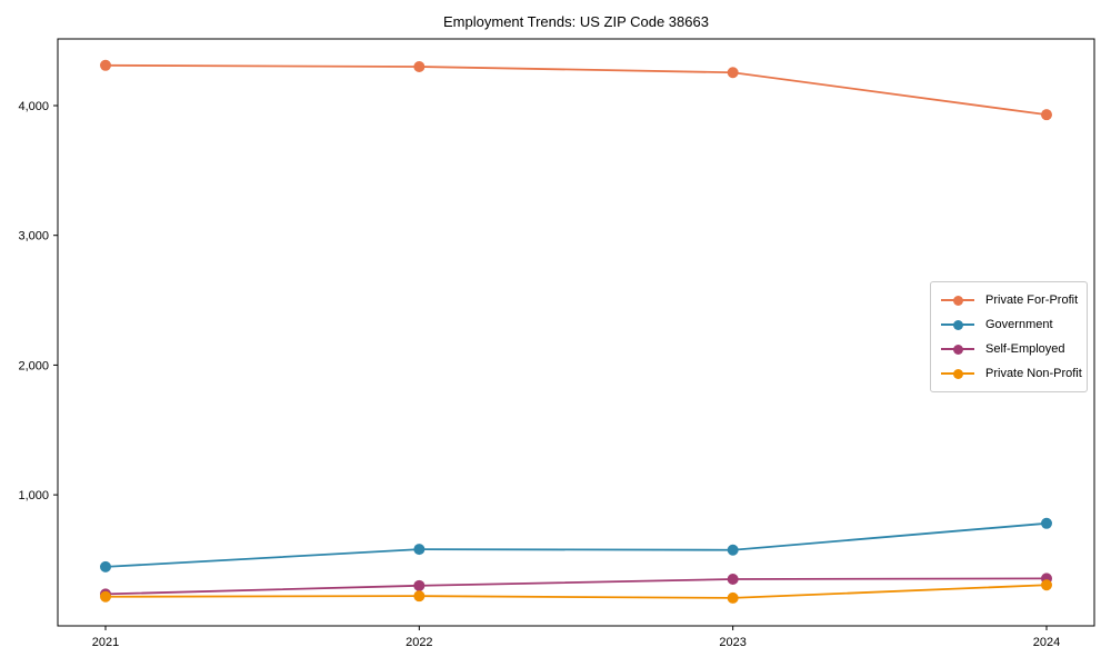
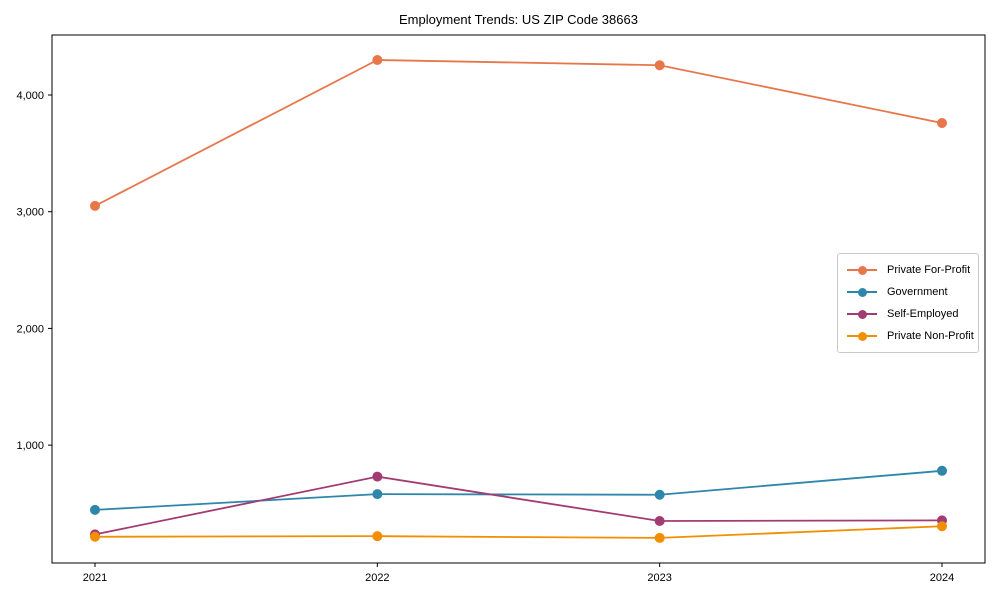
Private For-Profit/2021: 4310 -> 3050
Self-Employed/2022: 300 -> 730
Private For-Profit/2024: 3930 -> 3760
